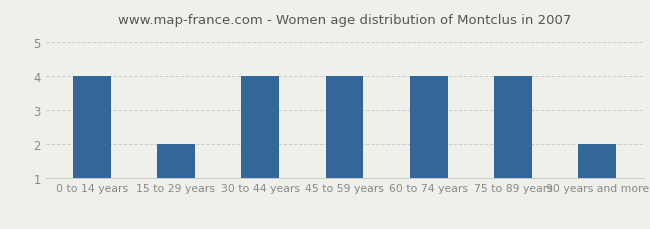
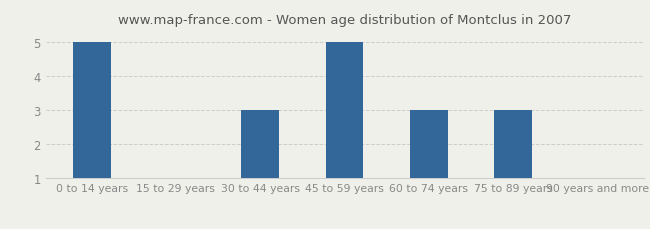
0 to 14 years: 4 -> 5
15 to 29 years: 2 -> 1
30 to 44 years: 4 -> 3
45 to 59 years: 4 -> 5
60 to 74 years: 4 -> 3
75 to 89 years: 4 -> 3
90 years and more: 2 -> 1
